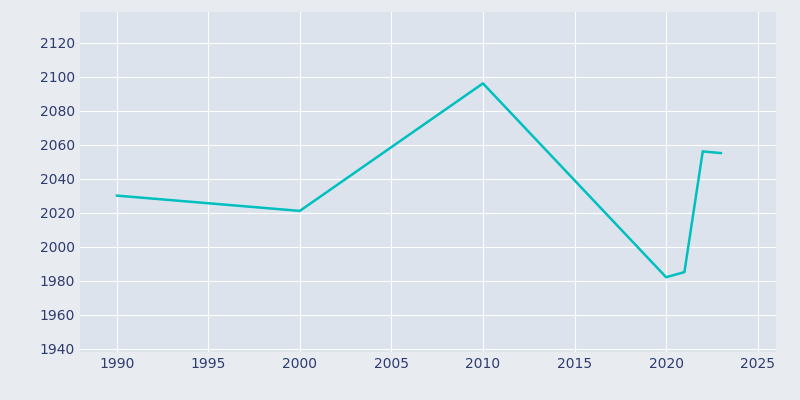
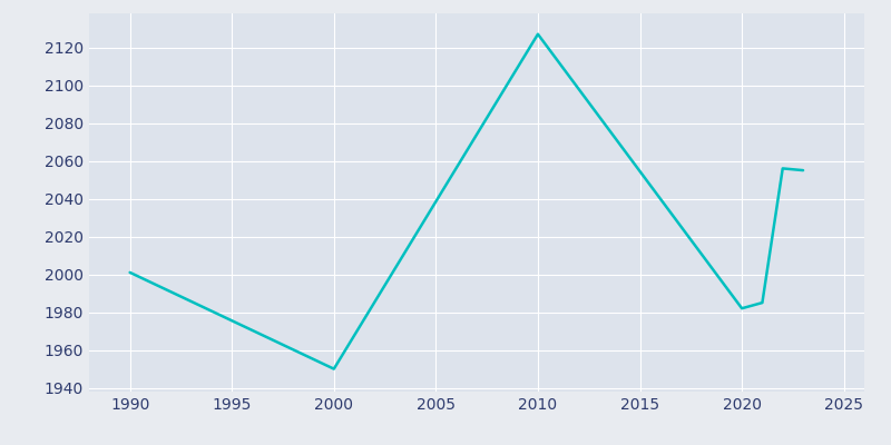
1990: 2030 -> 2001
2000: 2021 -> 1950
2010: 2096 -> 2127
